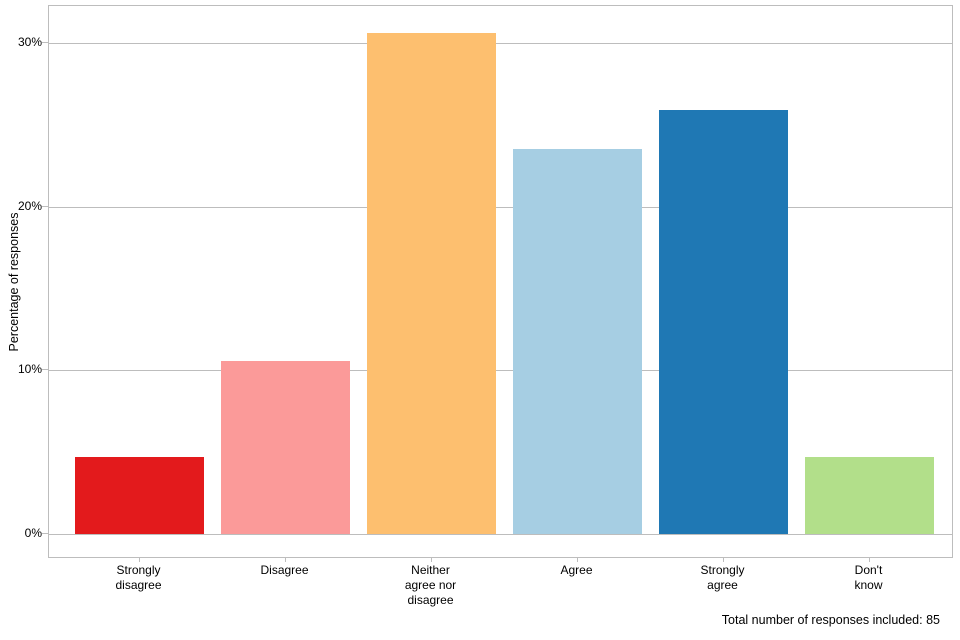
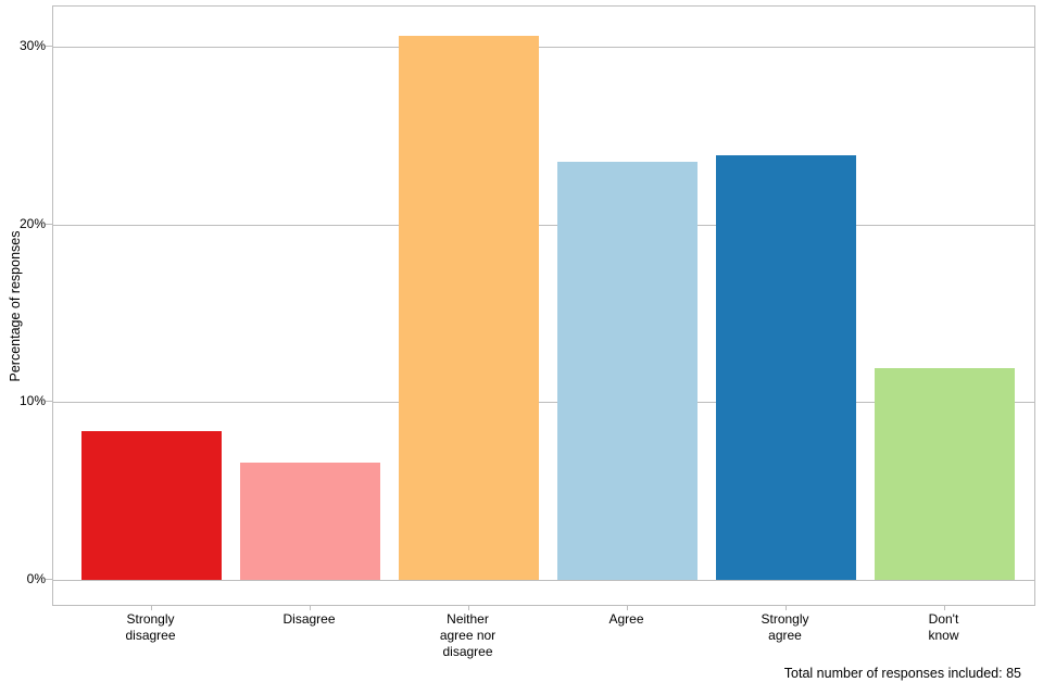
Strongly disagree: 4.7% -> 8.4%
Disagree: 10.6% -> 6.6%
Strongly agree: 25.9% -> 23.9%
Don't know: 4.7% -> 11.9%
